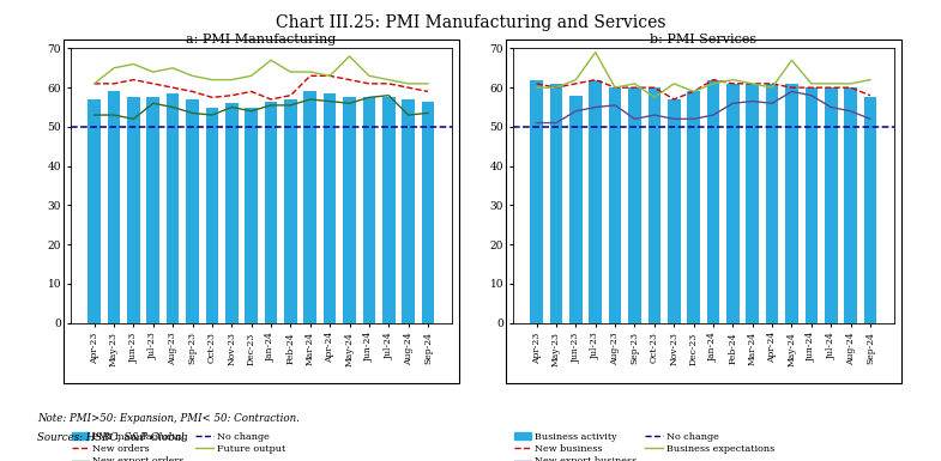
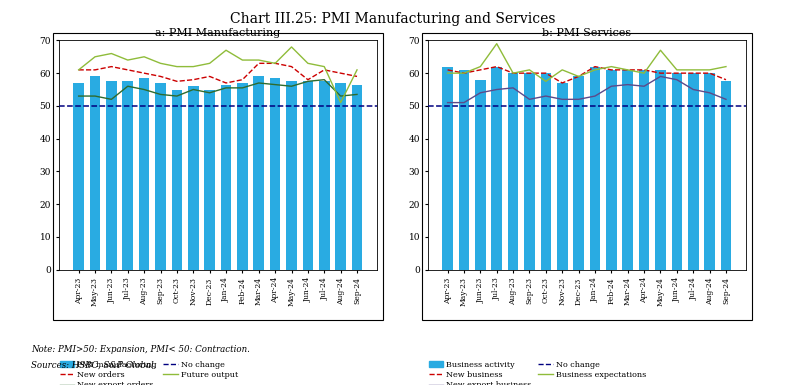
a: PMI Manufacturing/New orders/Jun-24: 61.0 -> 58.0
a: PMI Manufacturing/Future output/Aug-24: 61 -> 51
